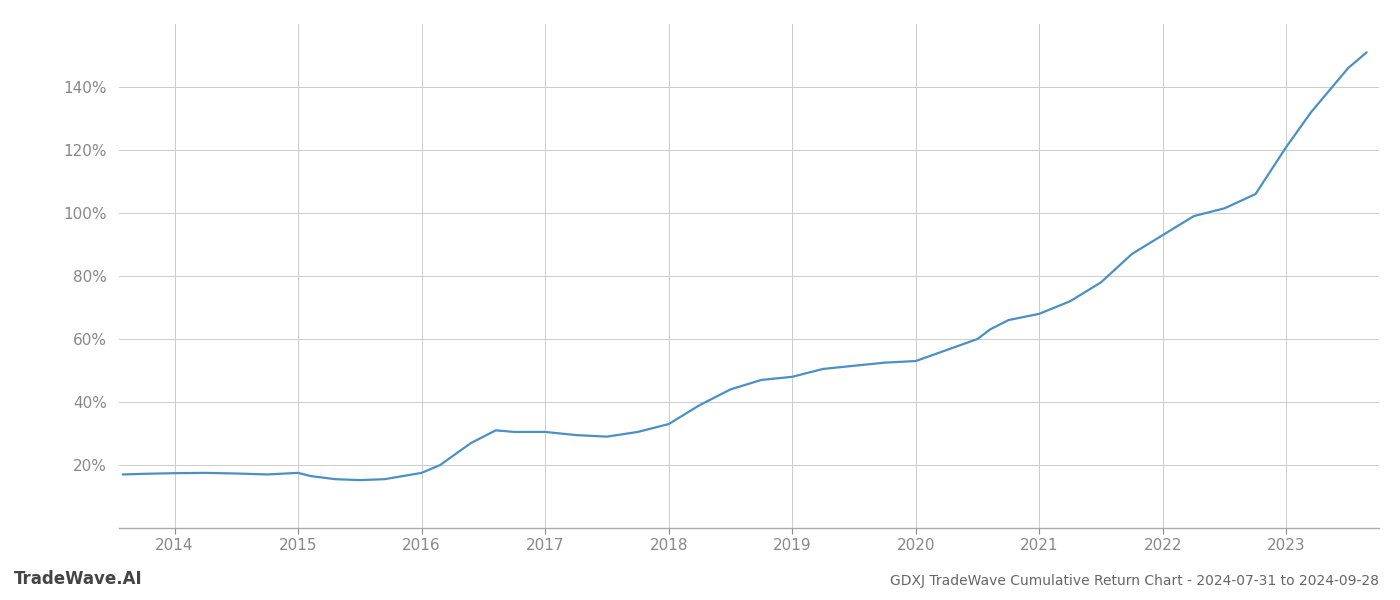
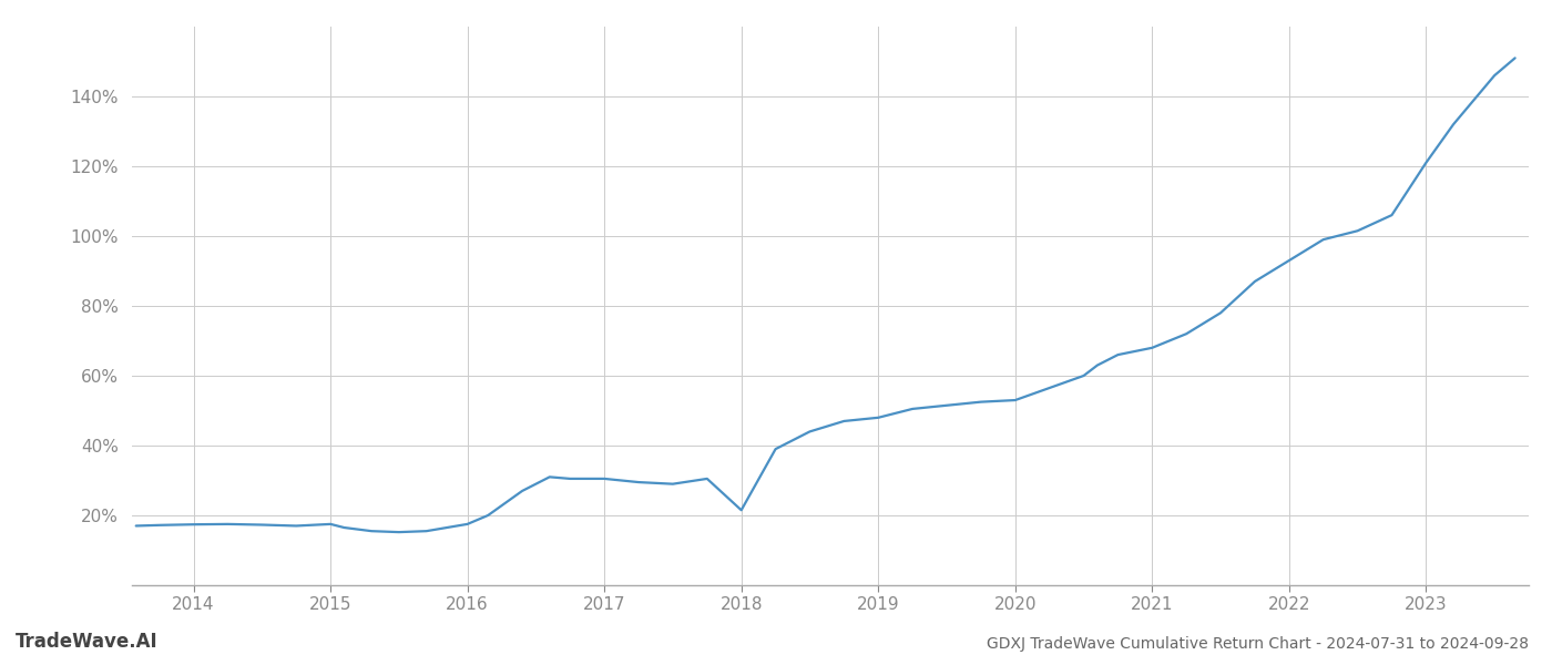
2018: 33.0% -> 21.5%
